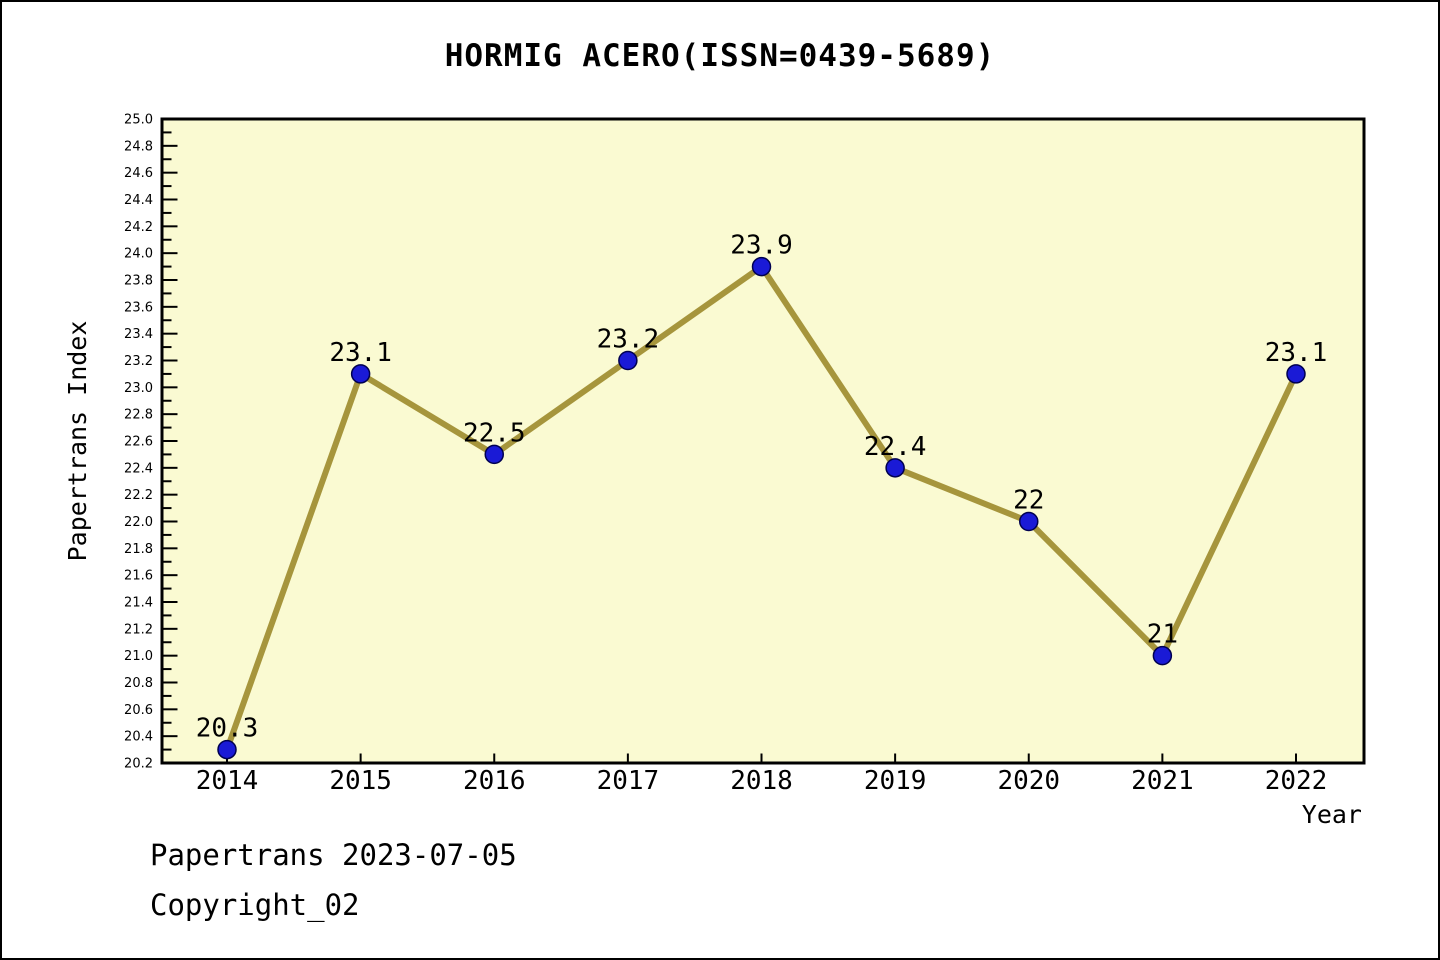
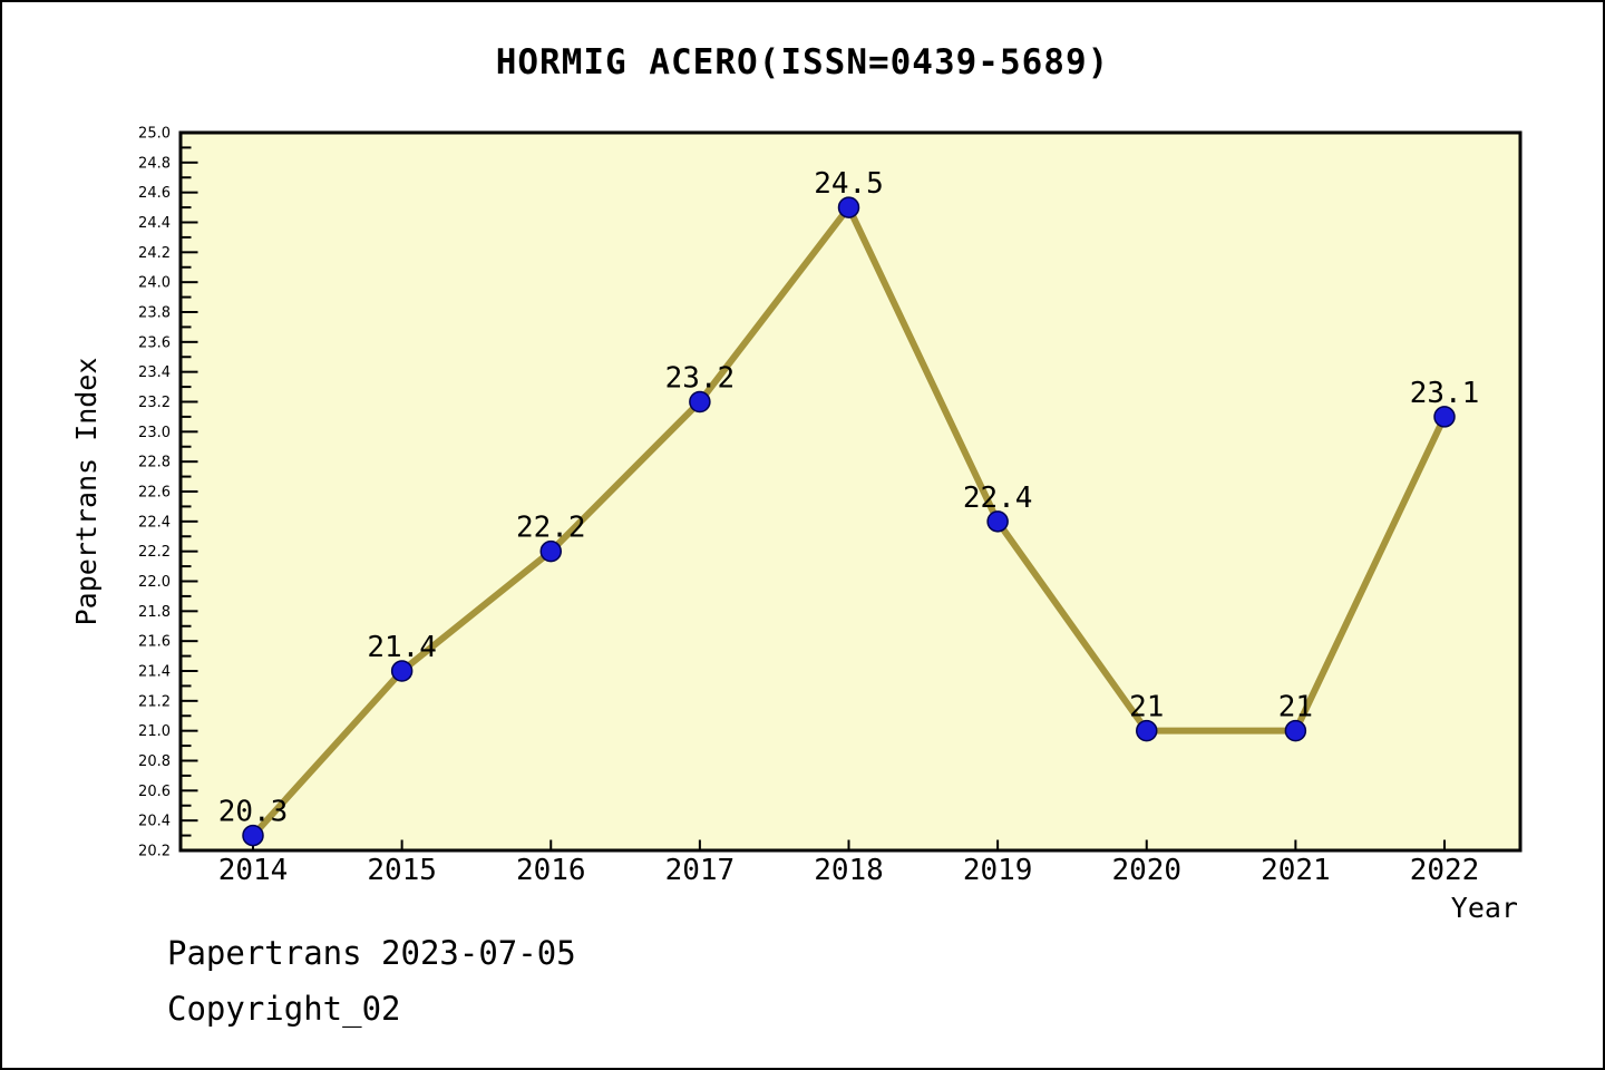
2015: 23.1 -> 21.4
2016: 22.5 -> 22.2
2018: 23.9 -> 24.5
2020: 22 -> 21
